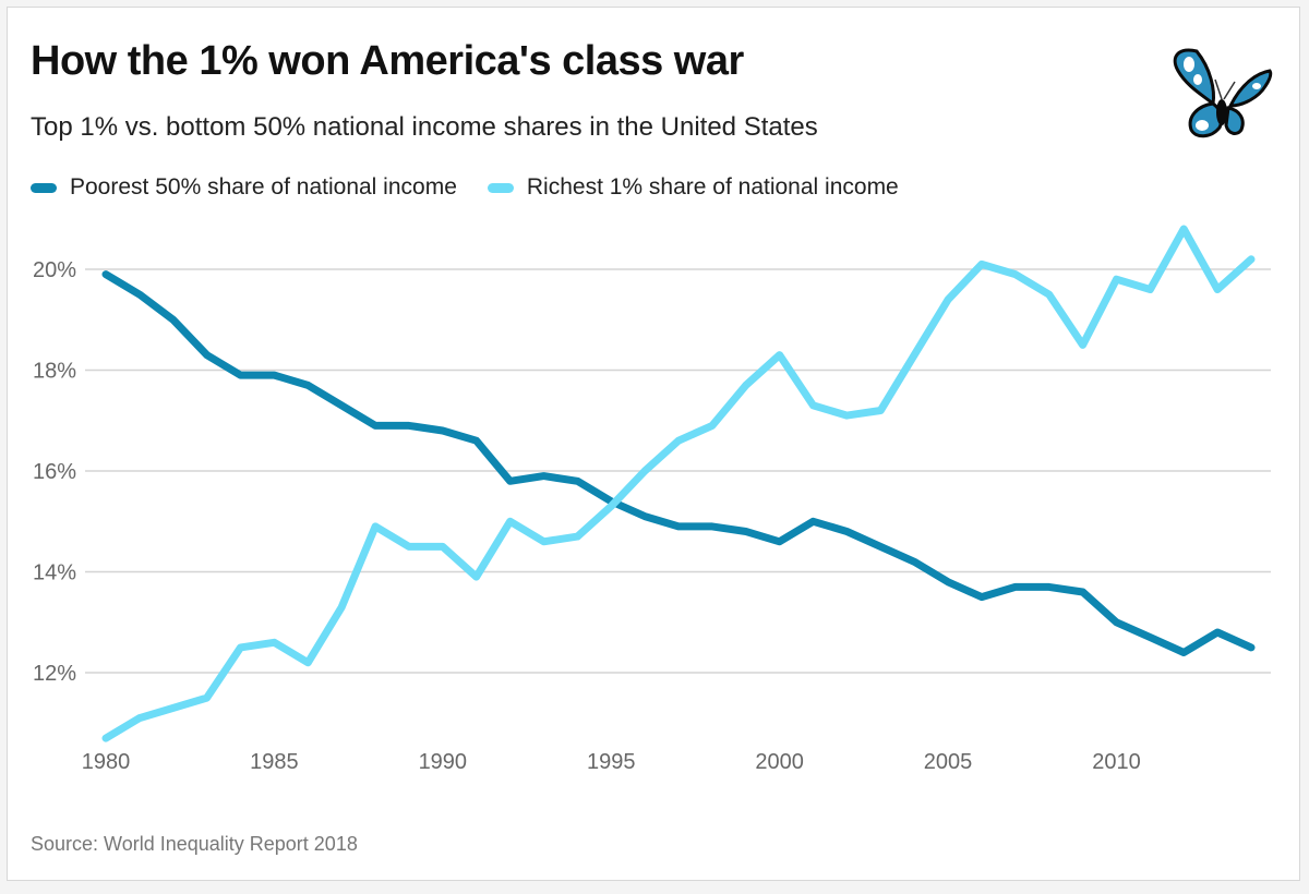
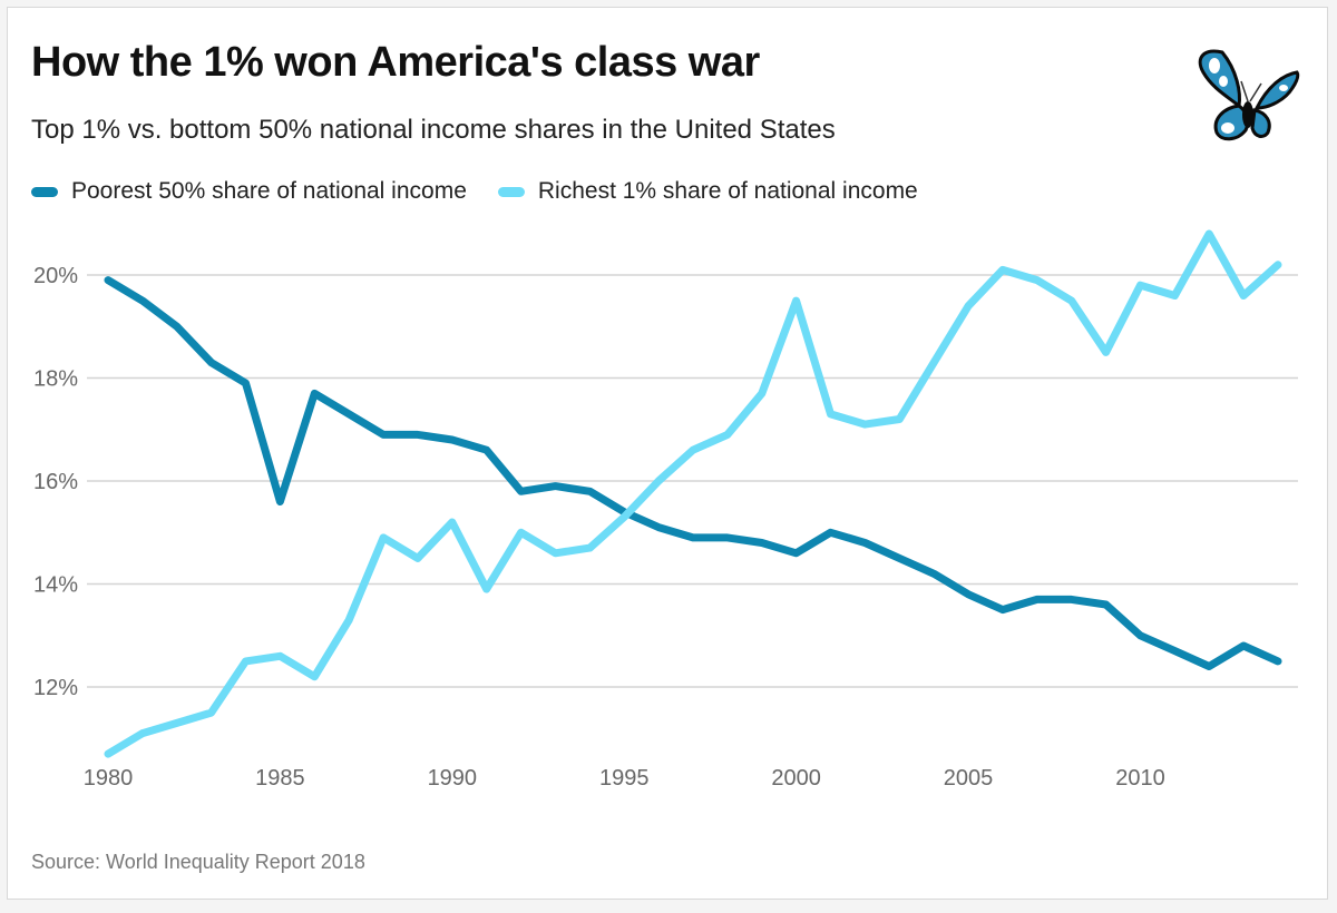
Poorest 50% share of national income/1985: 17.9% -> 15.6%
Richest 1% share of national income/1990: 14.5% -> 15.2%
Richest 1% share of national income/2000: 18.3% -> 19.5%
